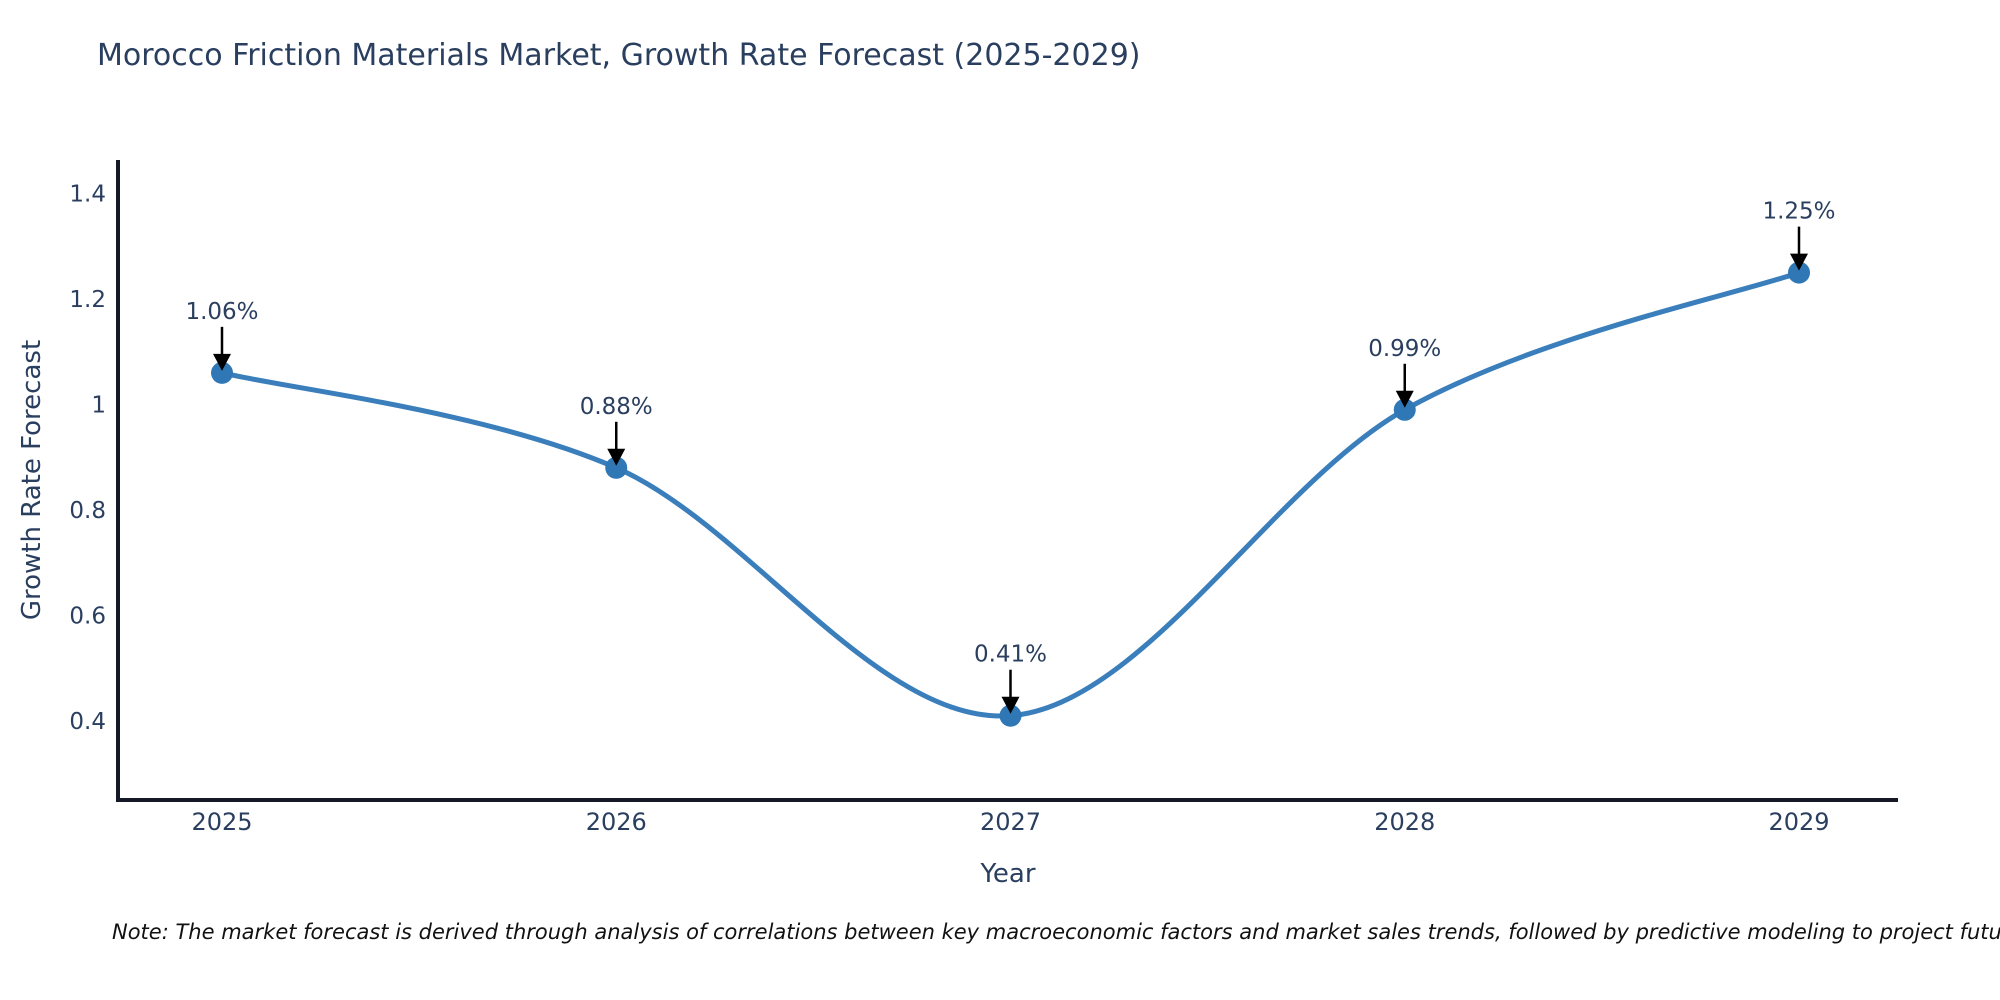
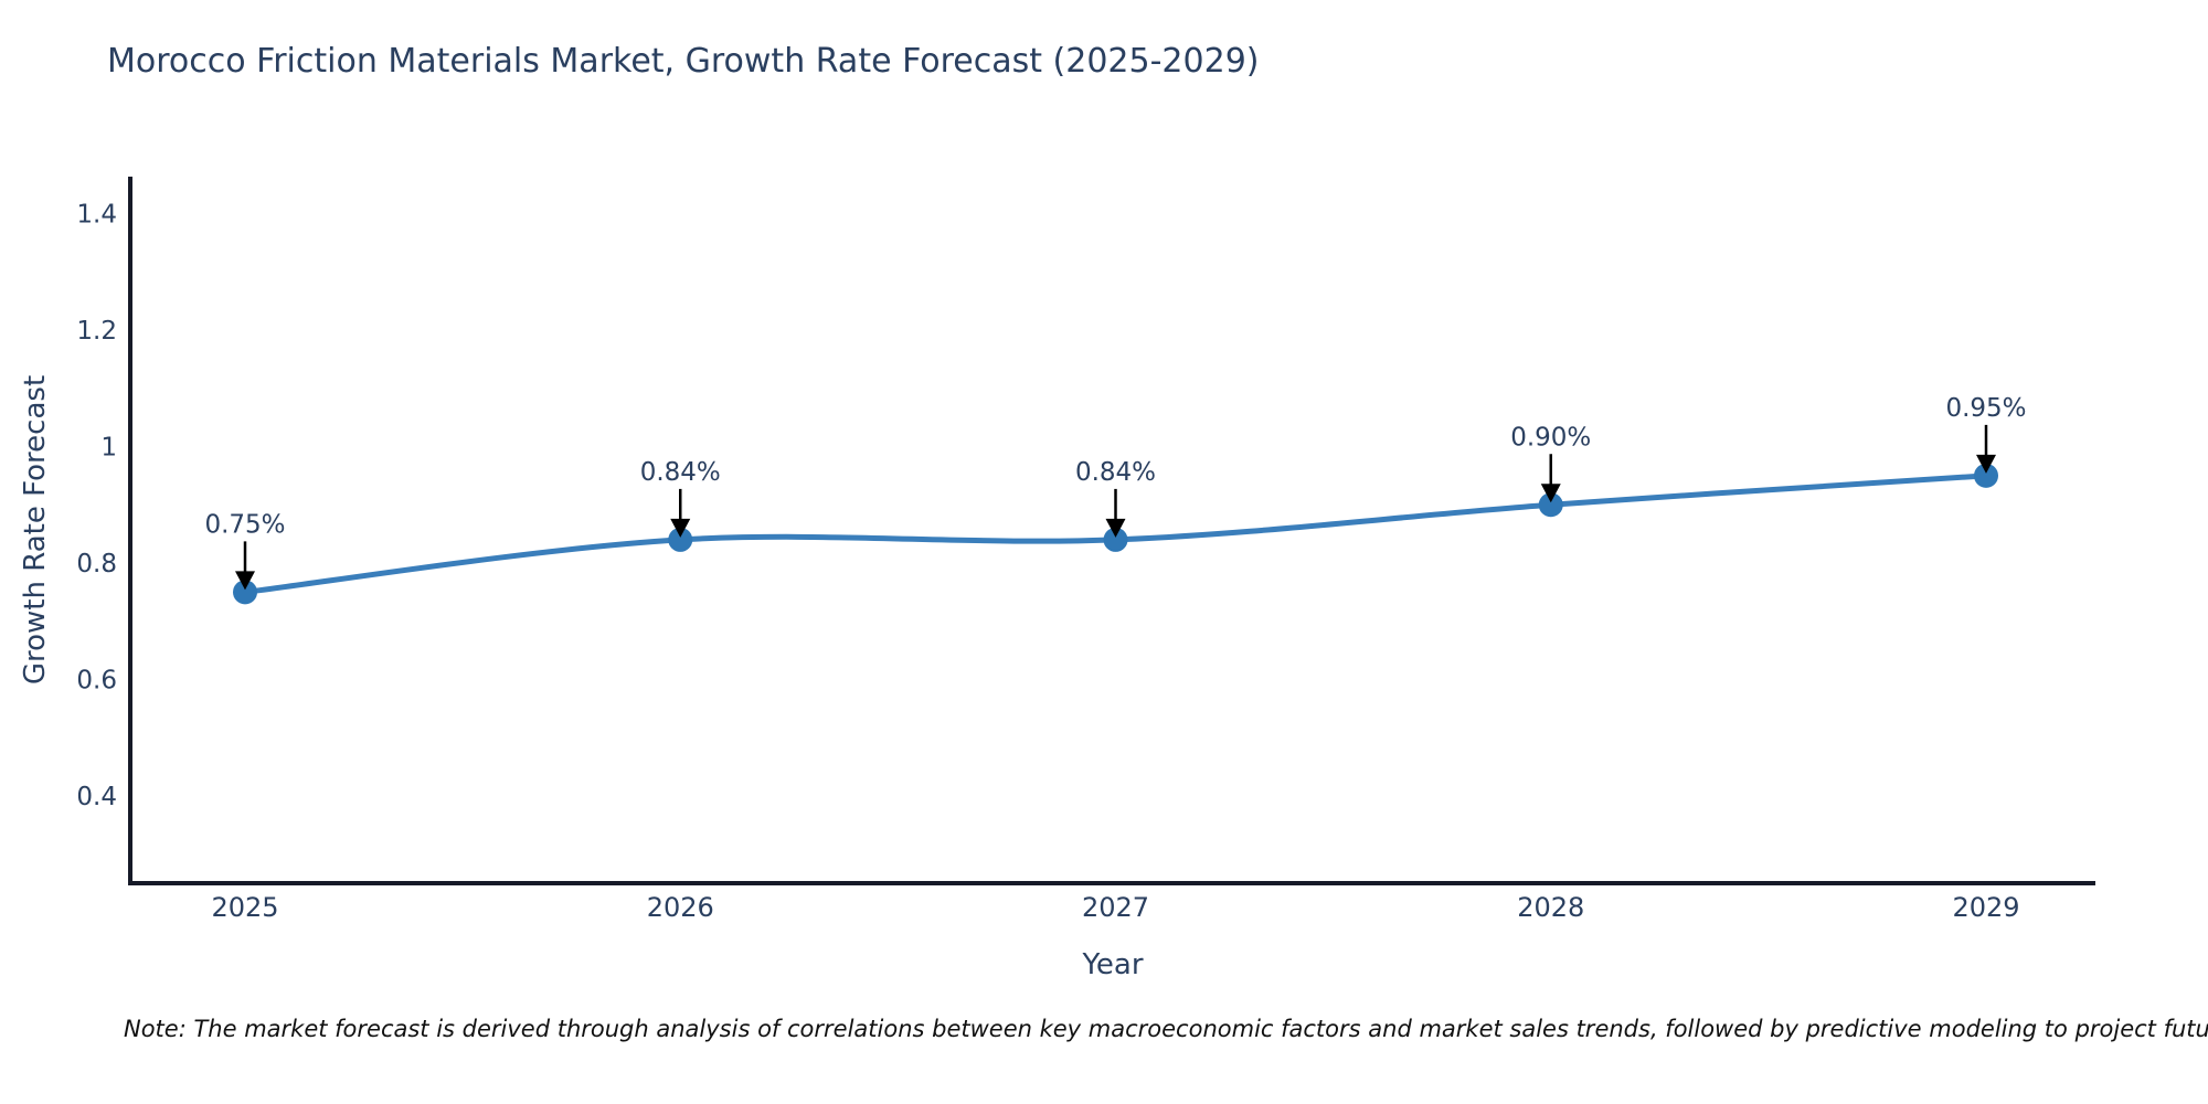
2025: 1.06% -> 0.75%
2026: 0.88% -> 0.84%
2027: 0.41% -> 0.84%
2028: 0.99% -> 0.90%
2029: 1.25% -> 0.95%
